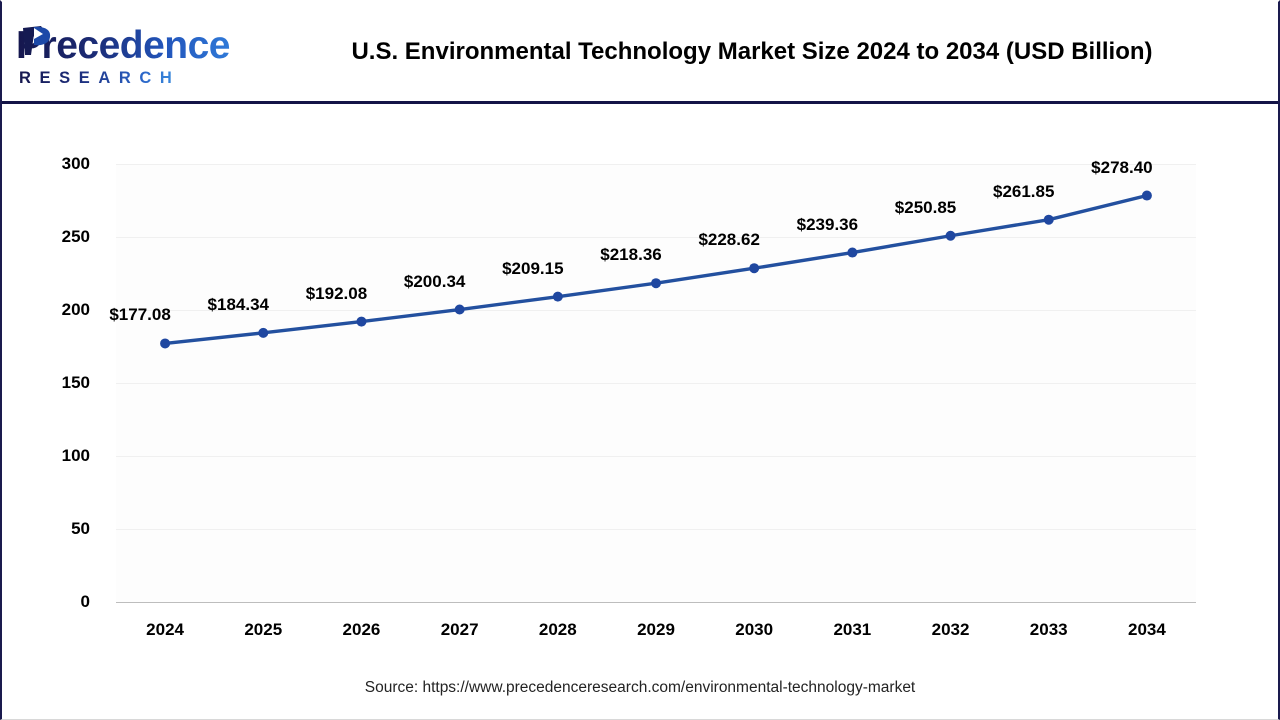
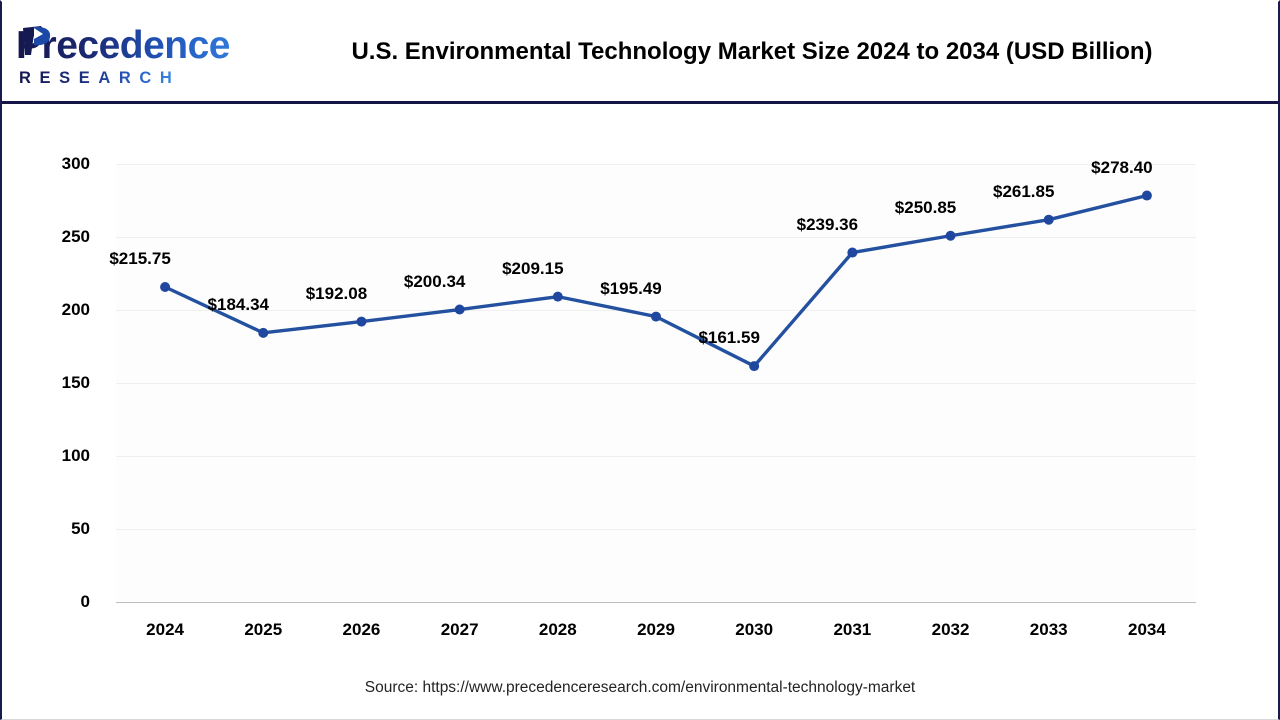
2024: $177.08 -> $215.75
2029: $218.36 -> $195.49
2030: $228.62 -> $161.59
